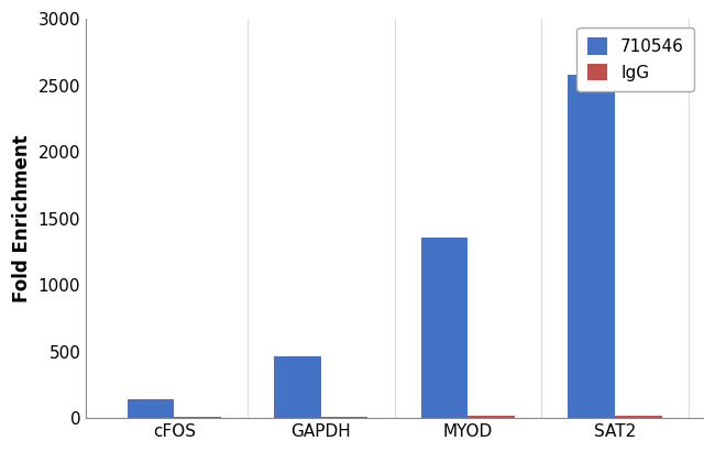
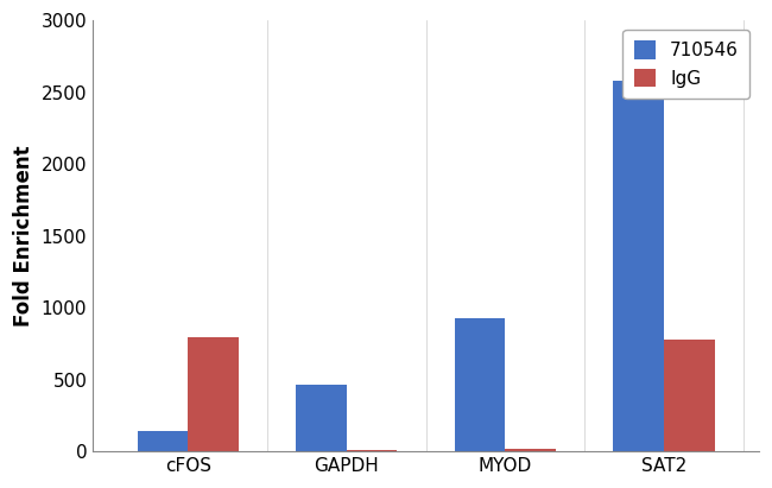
IgG/cFOS: 10 -> 790
710546/MYOD: 1360 -> 930
IgG/SAT2: 20 -> 780
